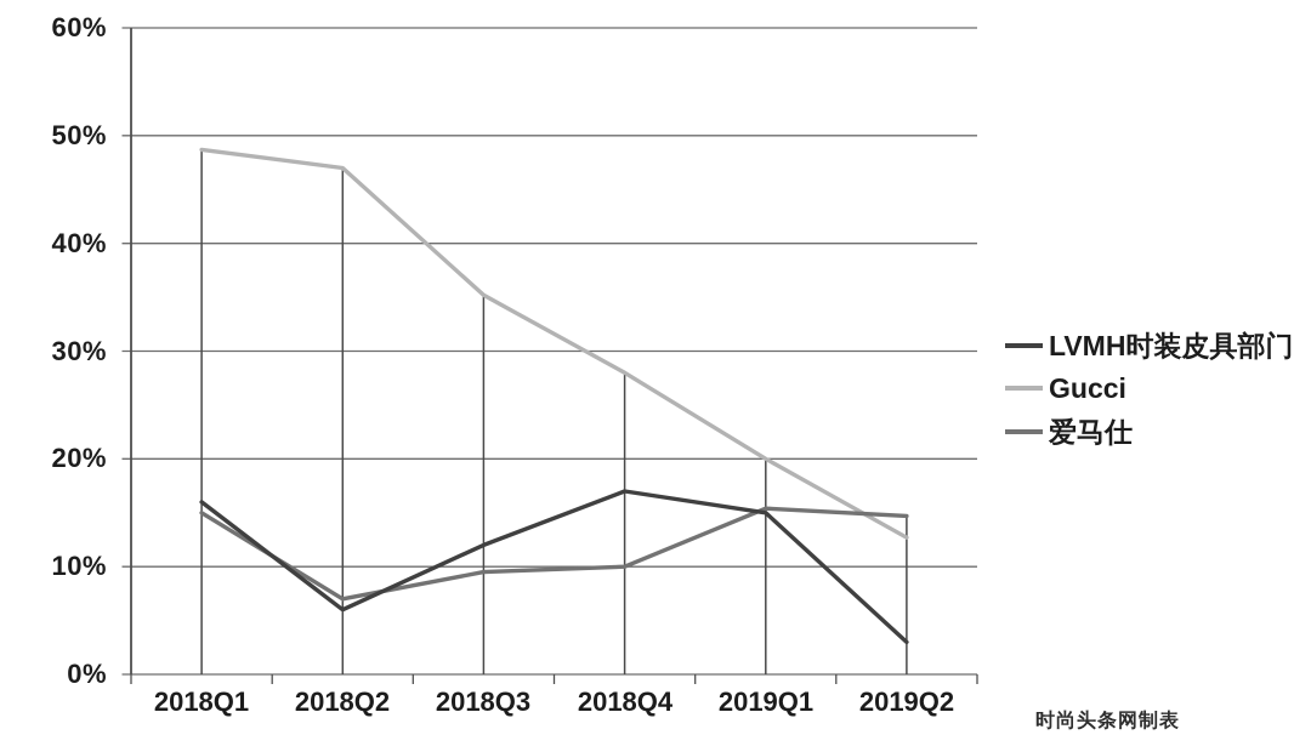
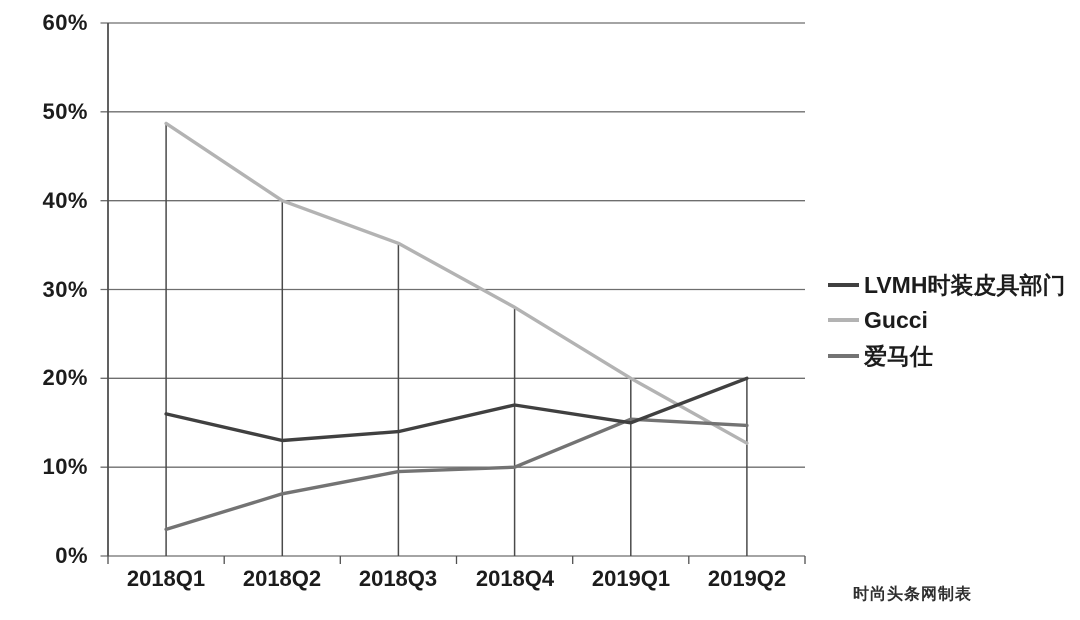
爱马仕/2018Q1: 15% -> 3%
LVMH时装皮具部门/2018Q2: 6% -> 13%
Gucci/2018Q2: 47% -> 40%
LVMH时装皮具部门/2018Q3: 12% -> 14%
LVMH时装皮具部门/2019Q2: 3% -> 20%
